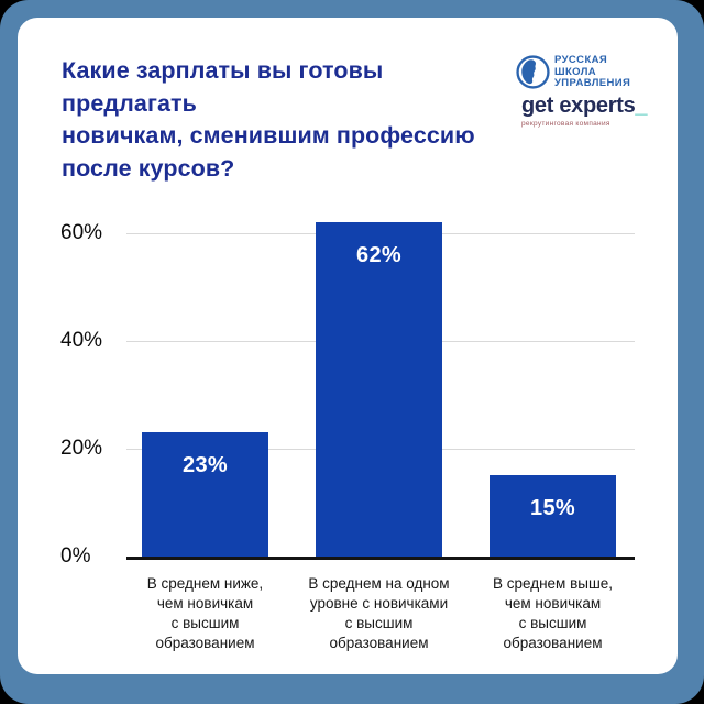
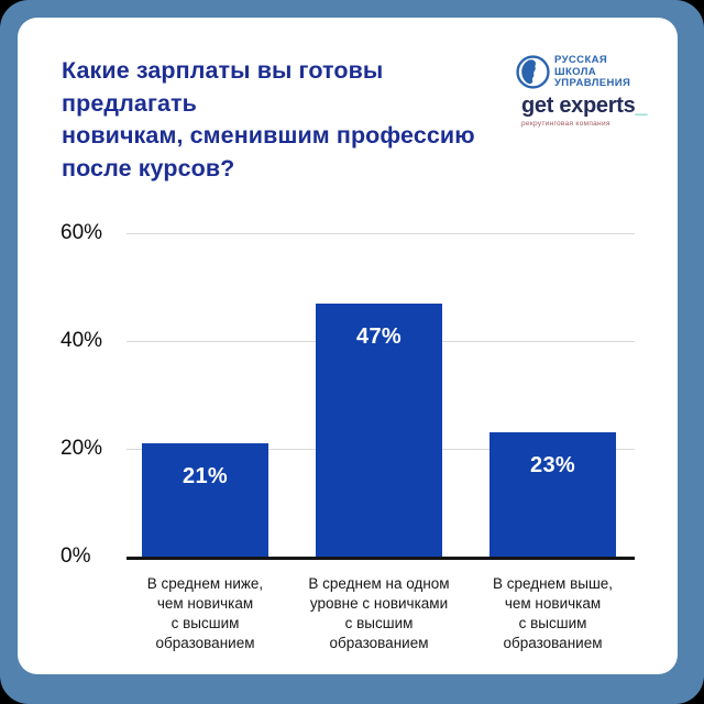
В среднем ниже, чем новичкам с высшим образованием: 23% -> 21%
В среднем на одном уровне с новичками с высшим образованием: 62% -> 47%
В среднем выше, чем новичкам с высшим образованием: 15% -> 23%
